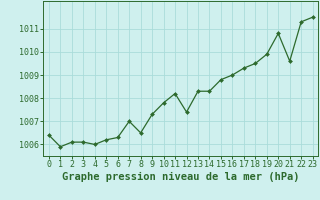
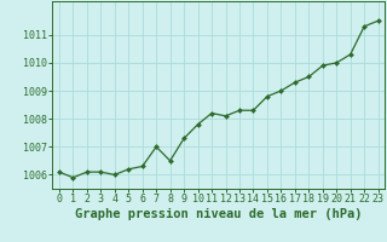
0: 1006.4 -> 1006.1
12: 1007.4 -> 1008.1
20: 1010.8 -> 1010.0
21: 1009.6 -> 1010.3
